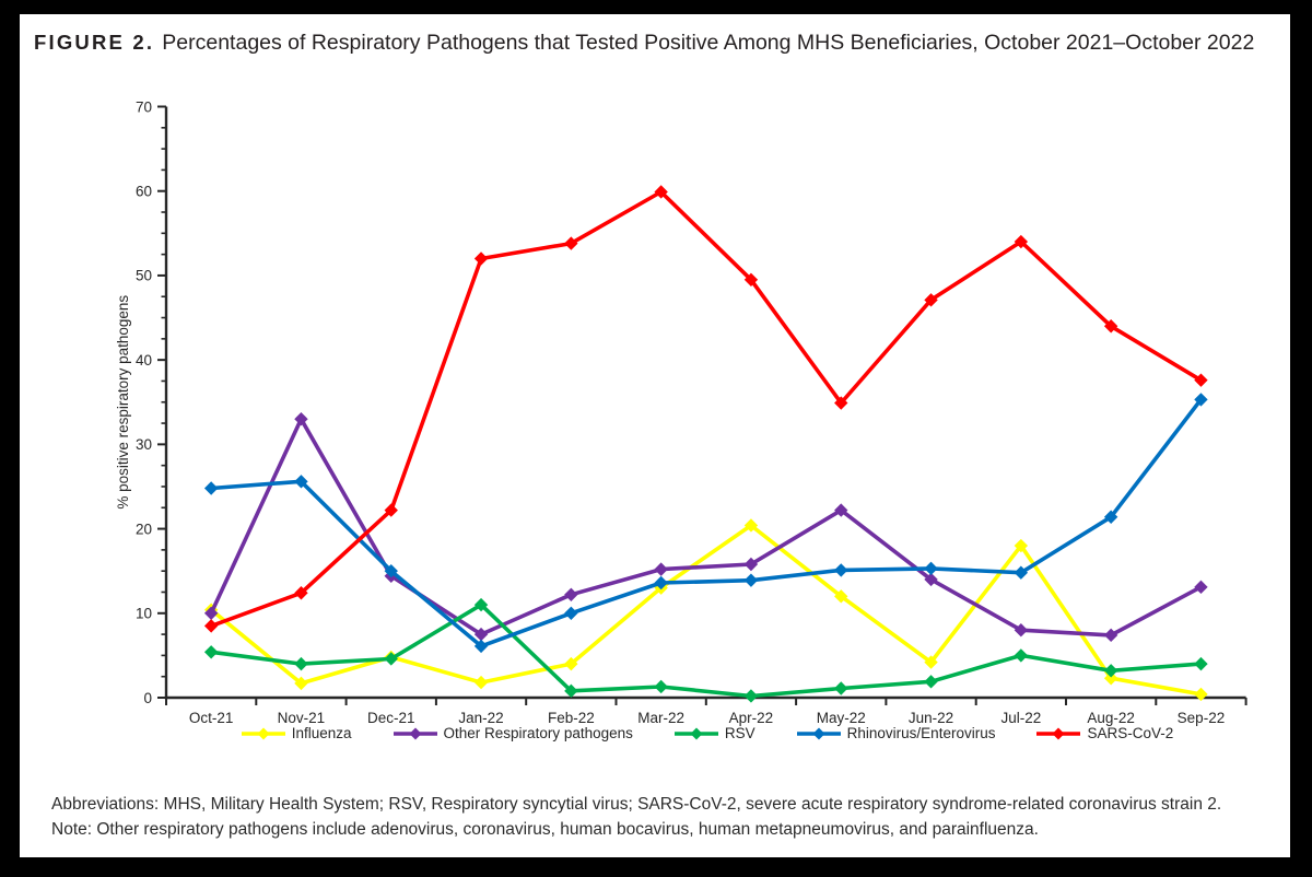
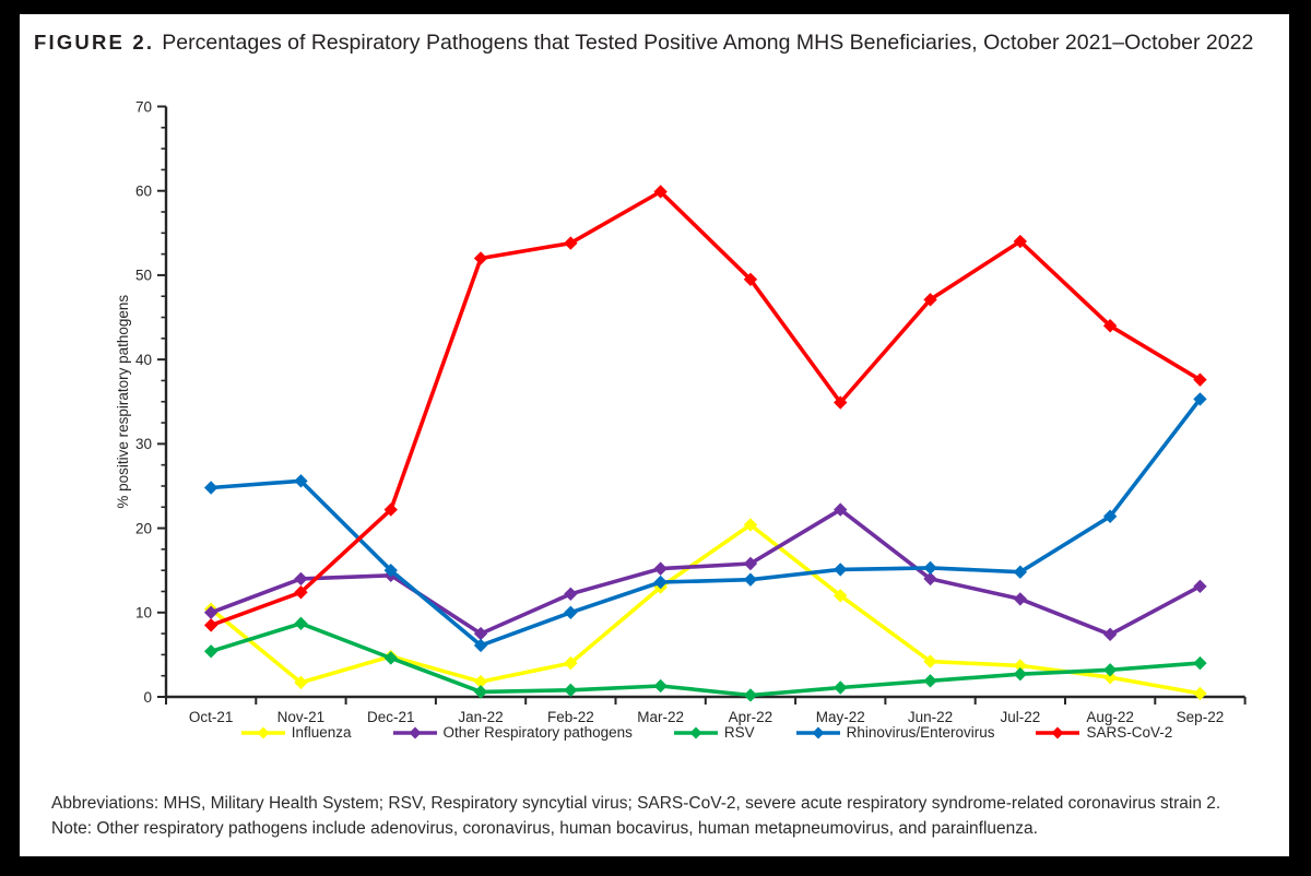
Other Respiratory pathogens/Nov-21: 33 -> 14
RSV/Nov-21: 4 -> 9
RSV/Jan-22: 11 -> 1
Influenza/Jul-22: 18 -> 4
Other Respiratory pathogens/Jul-22: 8 -> 12
RSV/Jul-22: 5 -> 3
